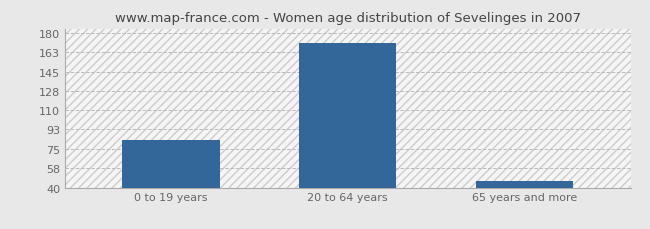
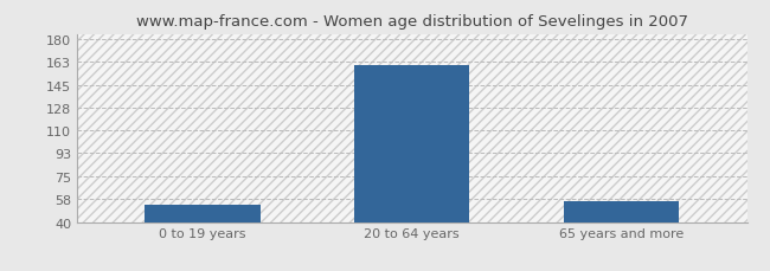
0 to 19 years: 83 -> 53
20 to 64 years: 171 -> 160
65 years and more: 46 -> 56
